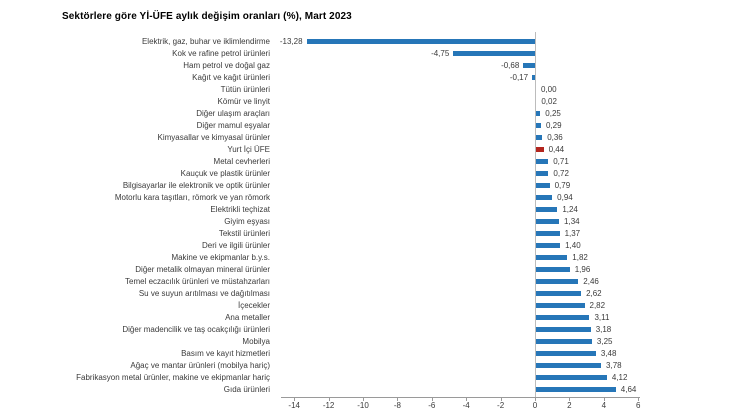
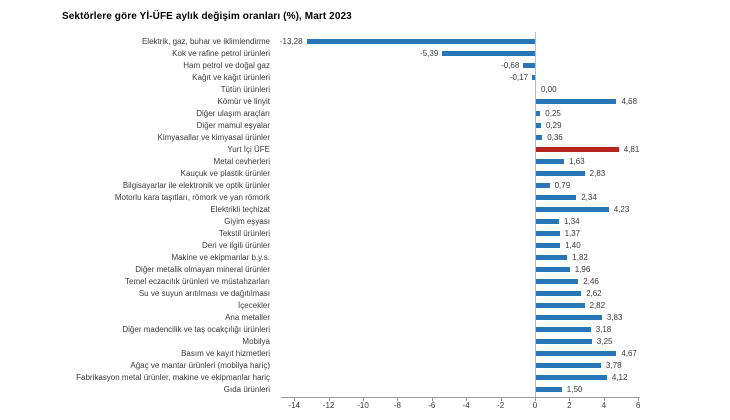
Kok ve rafine petrol ürünleri: -4,75 -> -5,39
Kömür ve linyit: 0,02 -> 4,68
Yurt İçi ÜFE: 0,44 -> 4,81
Metal cevherleri: 0,71 -> 1,63
Kauçuk ve plastik ürünler: 0,72 -> 2,83
Motorlu kara taşıtları, römork ve yan römork: 0,94 -> 2,34
Elektrikli teçhizat: 1,24 -> 4,23
Ana metaller: 3,11 -> 3,83
Basım ve kayıt hizmetleri: 3,48 -> 4,67
Gıda ürünleri: 4,64 -> 1,50
